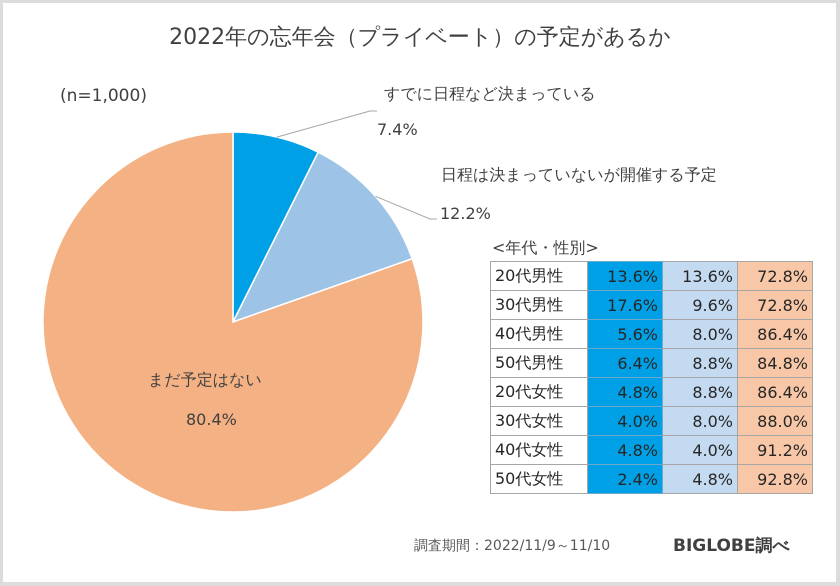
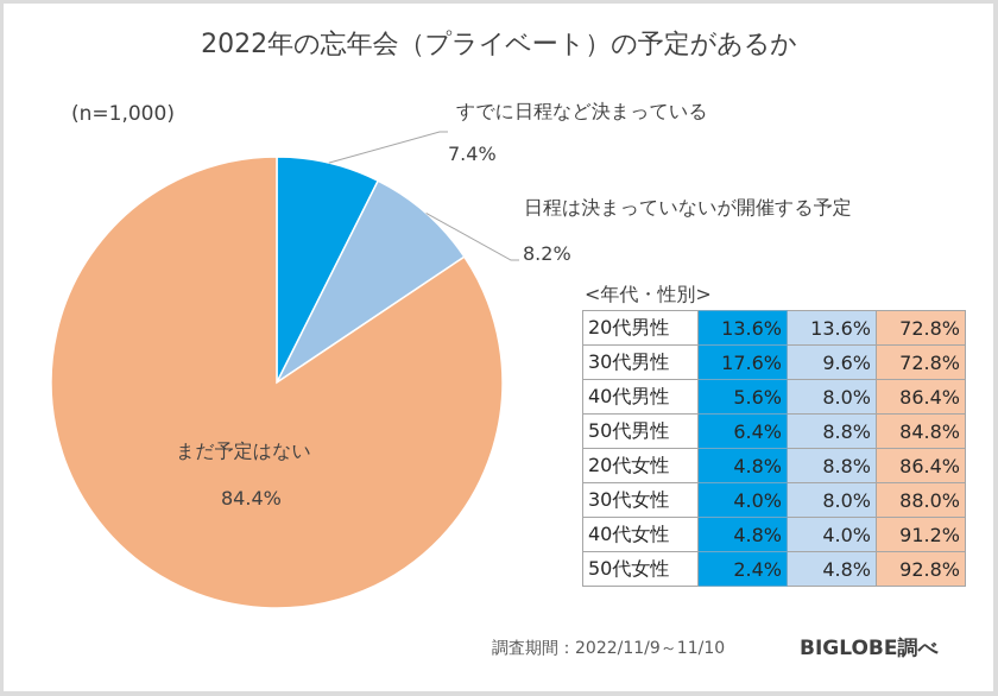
日程は決まっていないが開催する予定: 12.2% -> 8.2%
まだ予定はない: 80.4% -> 84.4%
